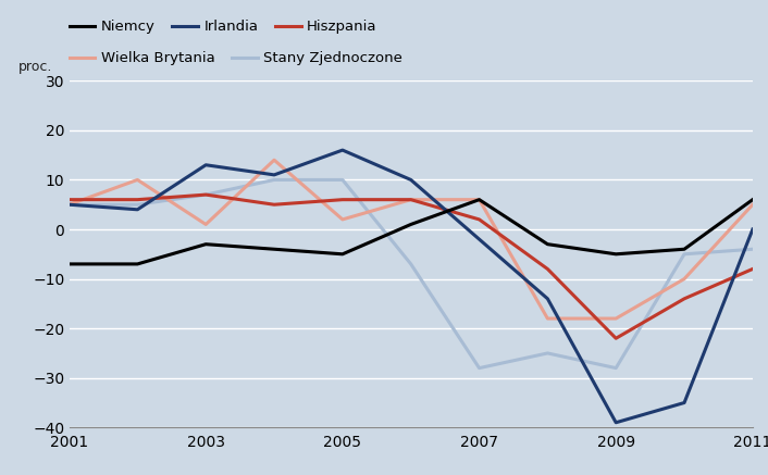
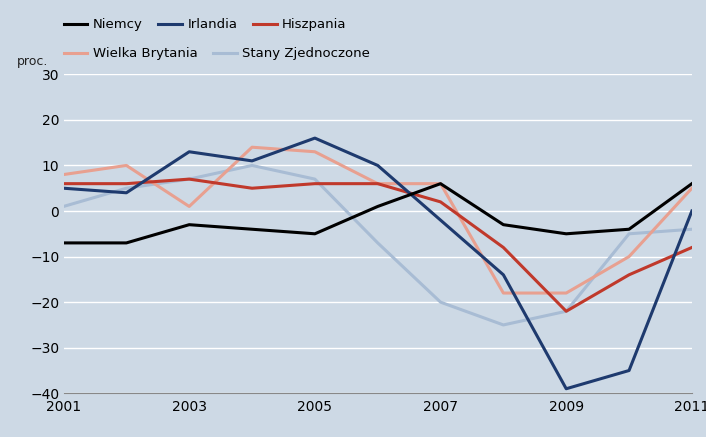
Wielka Brytania/2001: 5 -> 8
Stany Zjednoczone/2001: 5 -> 1
Wielka Brytania/2005: 2 -> 13
Stany Zjednoczone/2005: 10 -> 7
Stany Zjednoczone/2007: -28 -> -20
Stany Zjednoczone/2009: -28 -> -22
